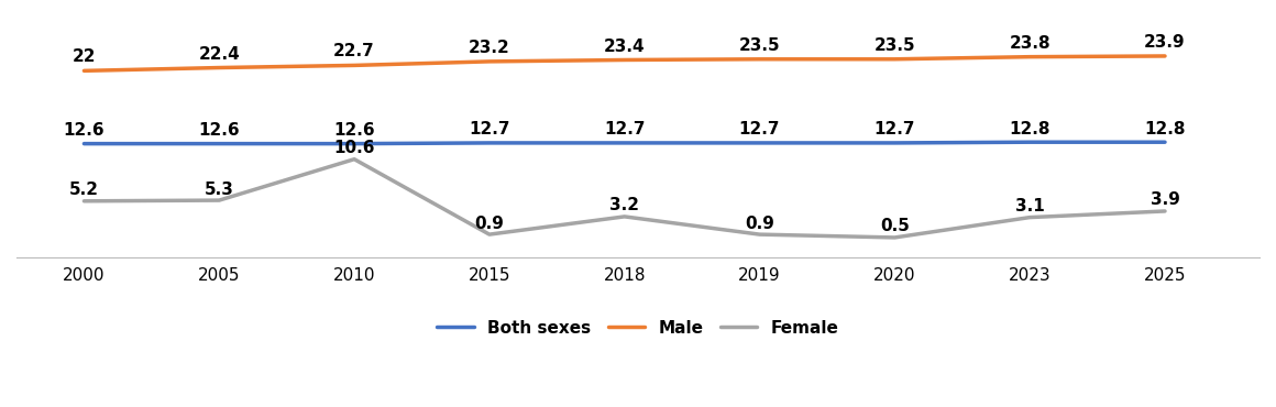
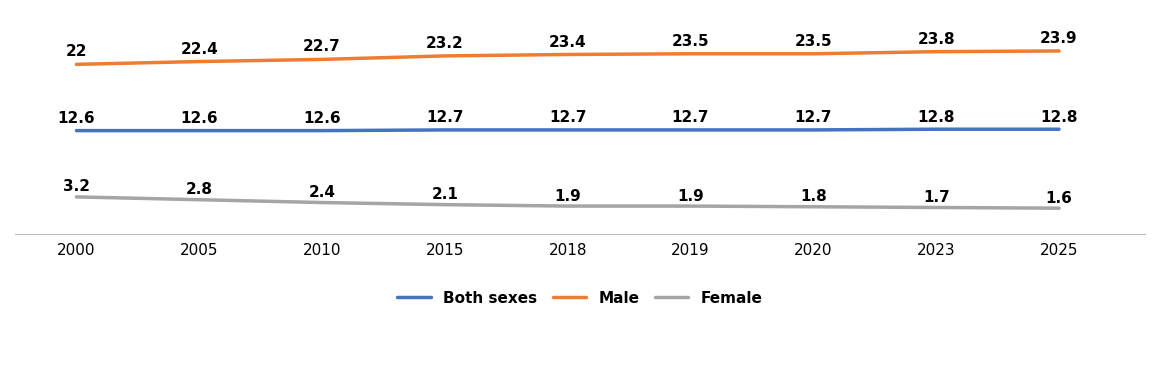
Female/2000: 5.2 -> 3.2
Female/2005: 5.3 -> 2.8
Female/2010: 10.6 -> 2.4
Female/2015: 0.9 -> 2.1
Female/2018: 3.2 -> 1.9
Female/2019: 0.9 -> 1.9
Female/2020: 0.5 -> 1.8
Female/2023: 3.1 -> 1.7
Female/2025: 3.9 -> 1.6
